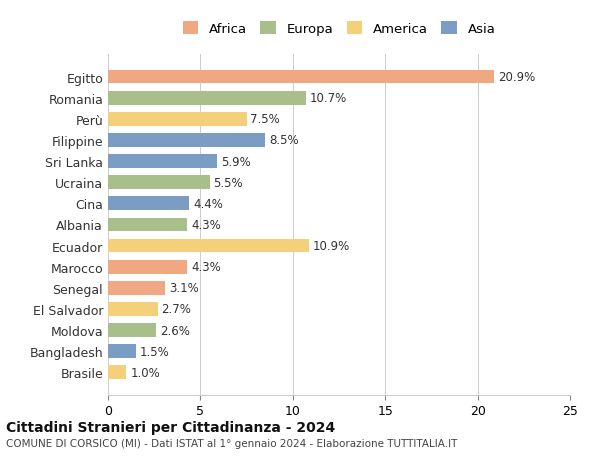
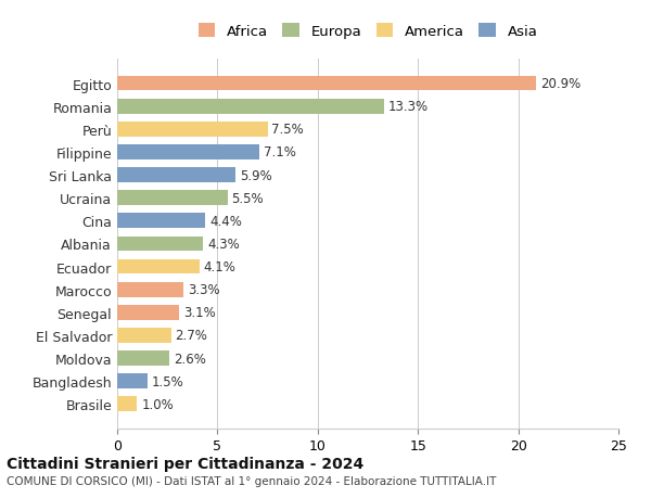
Romania: 10.7% -> 13.3%
Filippine: 8.5% -> 7.1%
Ecuador: 10.9% -> 4.1%
Marocco: 4.3% -> 3.3%
